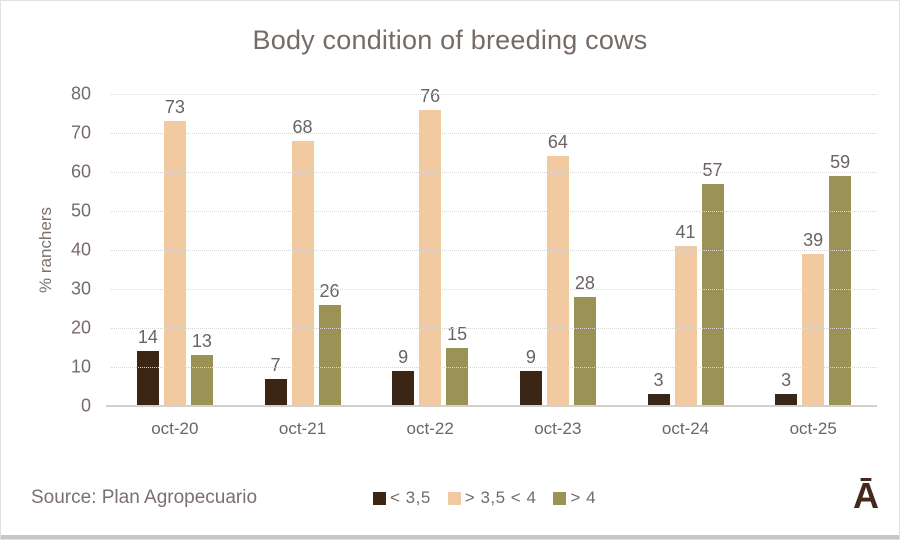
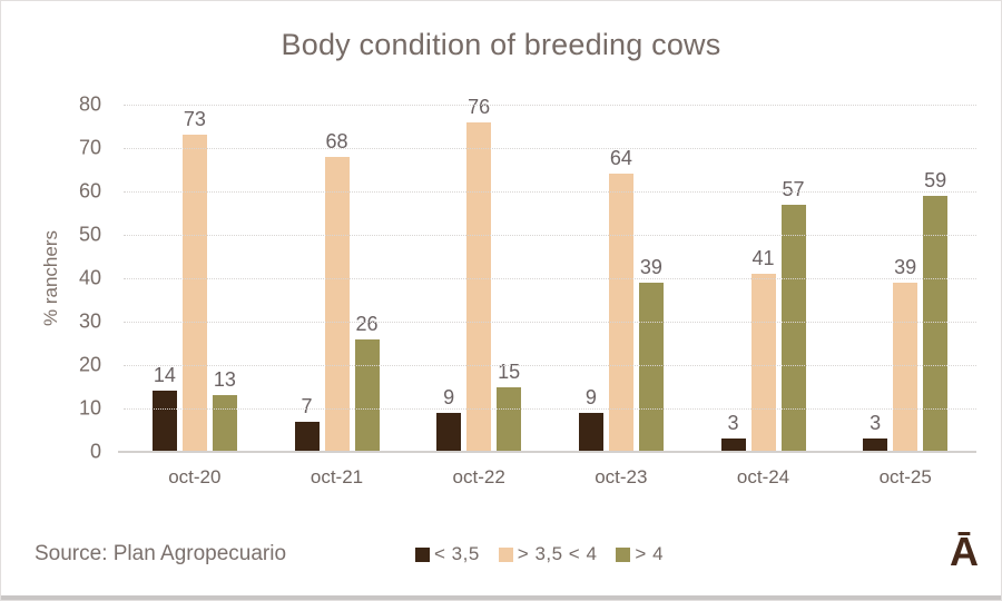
> 4/oct-23: 28 -> 39
